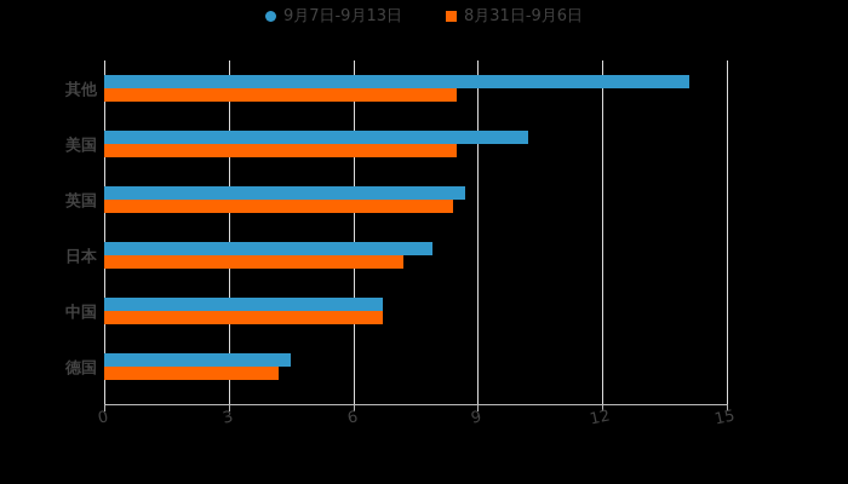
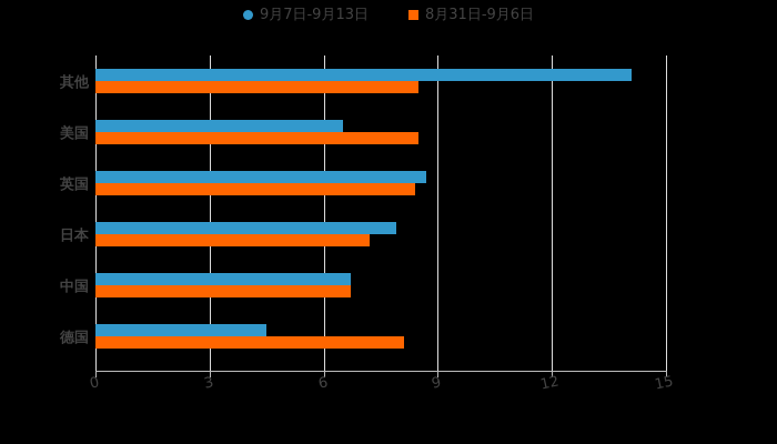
9月7日-9月13日/美国: 10.2 -> 6.5
8月31日-9月6日/德国: 4.2 -> 8.1
